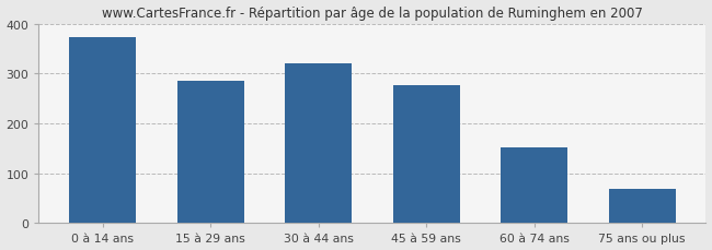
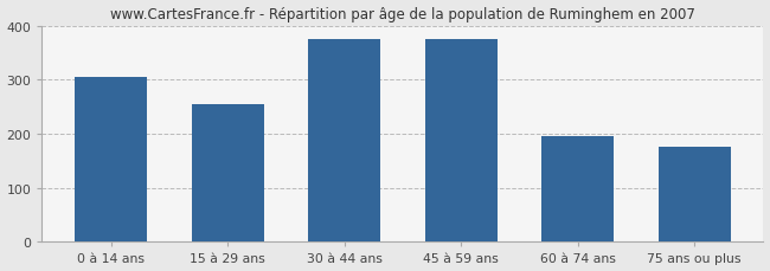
0 à 14 ans: 372 -> 305
15 à 29 ans: 285 -> 255
30 à 44 ans: 320 -> 375
45 à 59 ans: 276 -> 375
60 à 74 ans: 151 -> 195
75 ans ou plus: 68 -> 175
